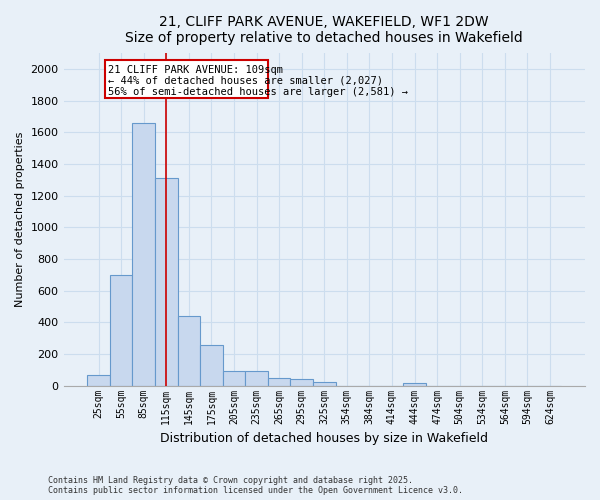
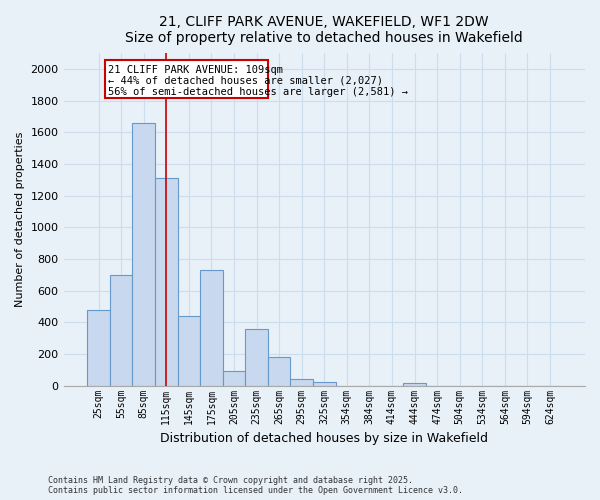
25sqm: 60 -> 480
175sqm: 260 -> 730
235sqm: 90 -> 360
265sqm: 50 -> 180
